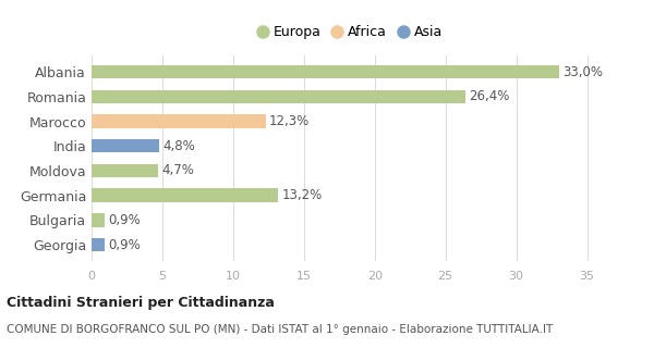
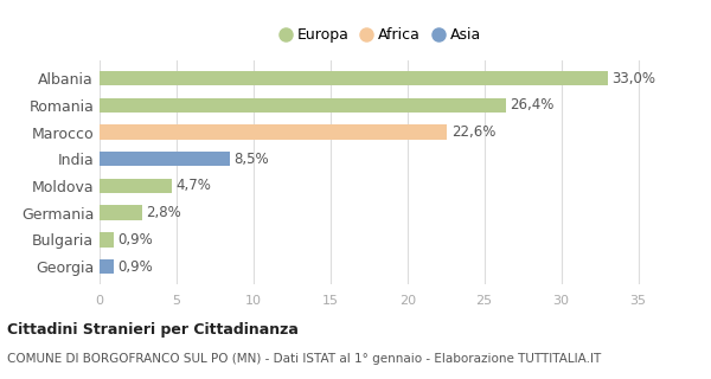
Marocco: 12,3% -> 22,6%
India: 4,8% -> 8,5%
Germania: 13,2% -> 2,8%
